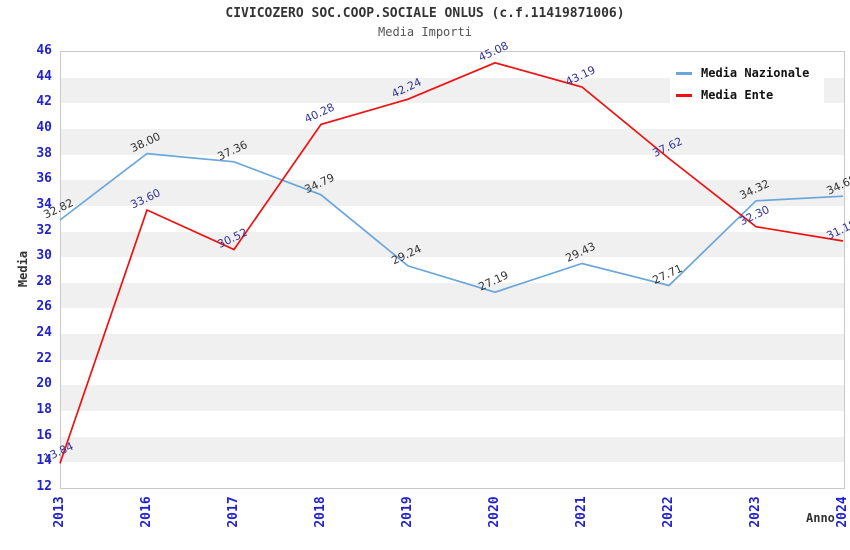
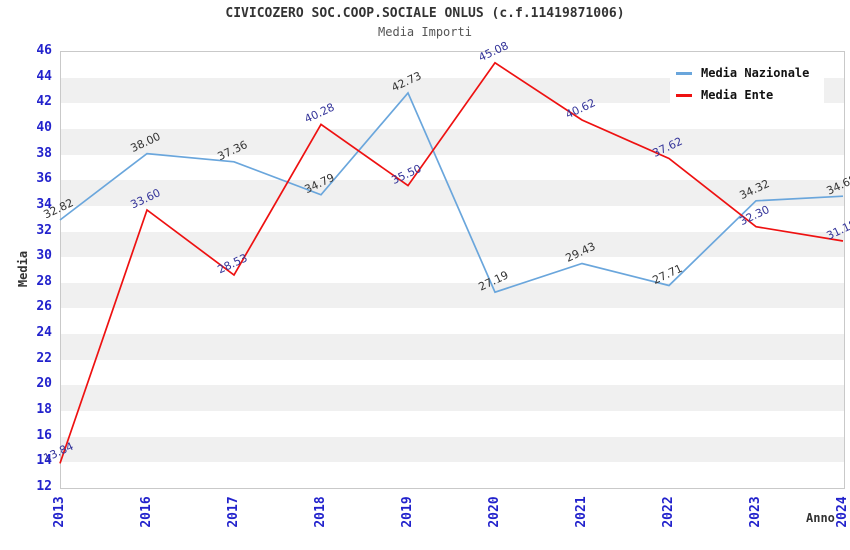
Media Ente/2017: 30.52 -> 28.53
Media Nazionale/2019: 29.24 -> 42.73
Media Ente/2019: 42.24 -> 35.50
Media Ente/2021: 43.19 -> 40.62
